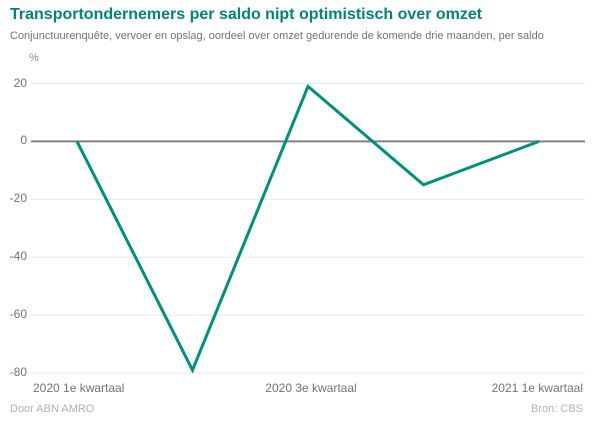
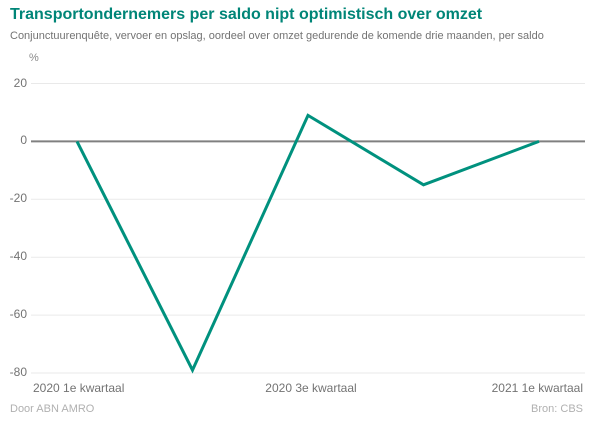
2020 3e kwartaal: 19 -> 9
